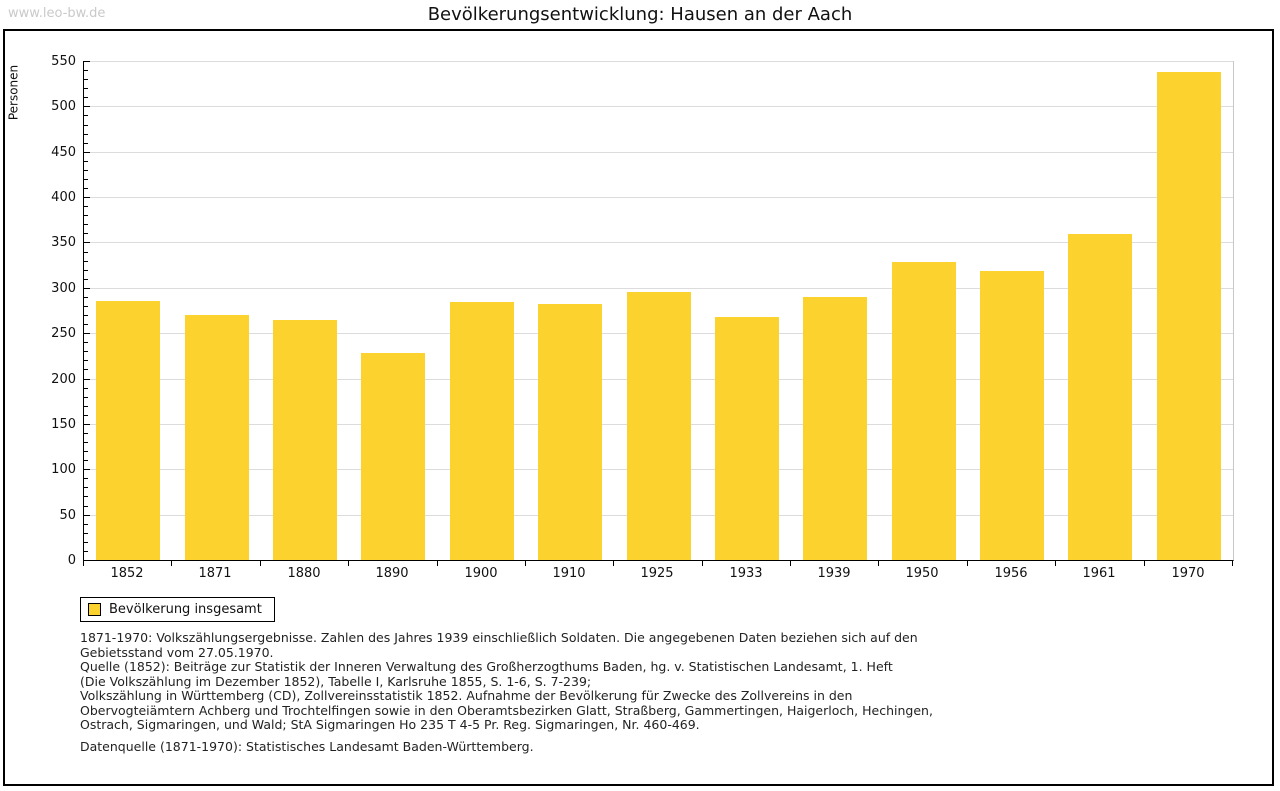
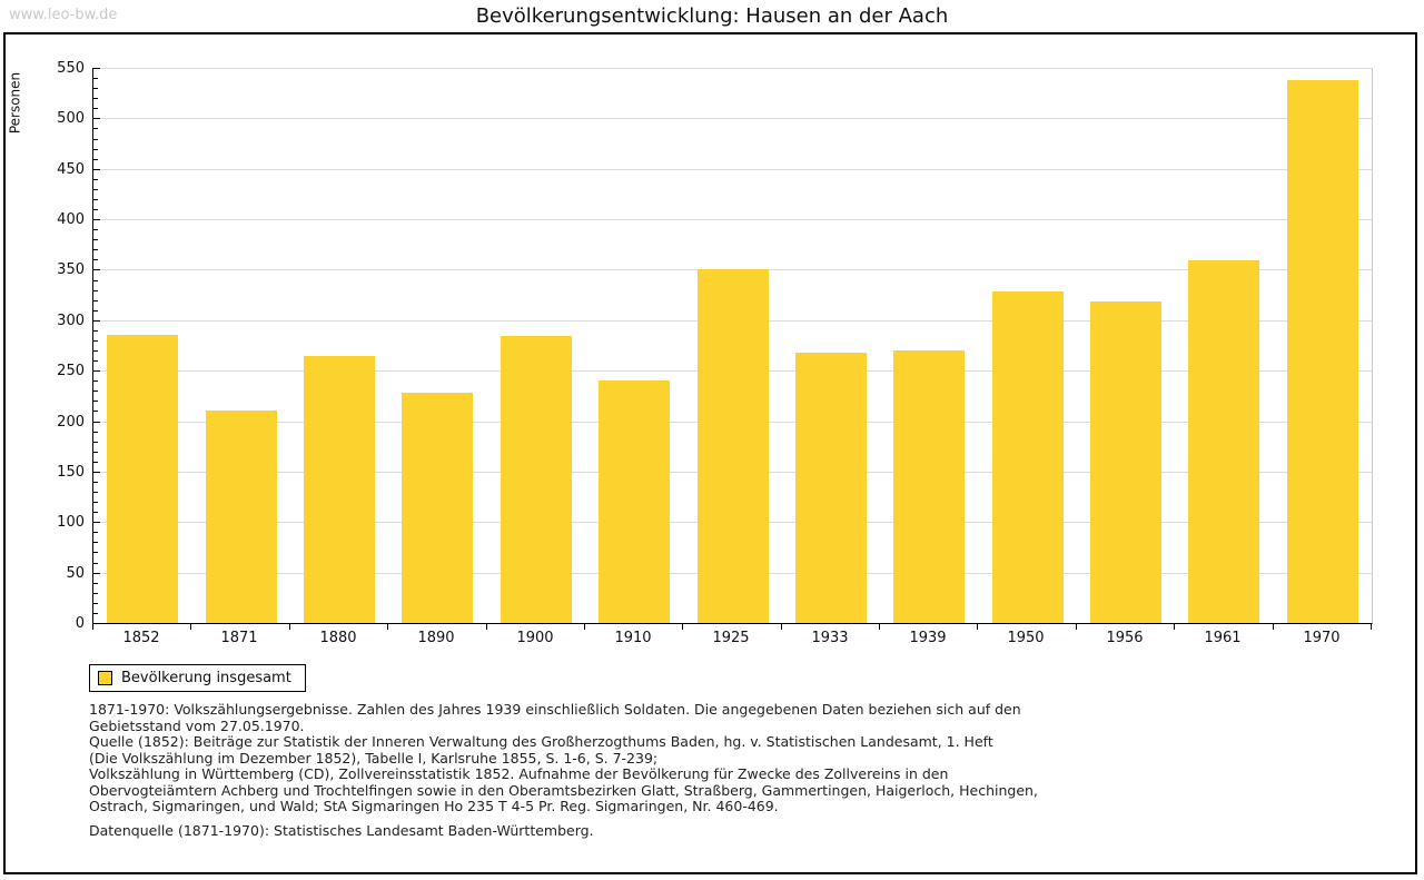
1871: 270 -> 210
1910: 280 -> 240
1925: 300 -> 350
1939: 290 -> 270
